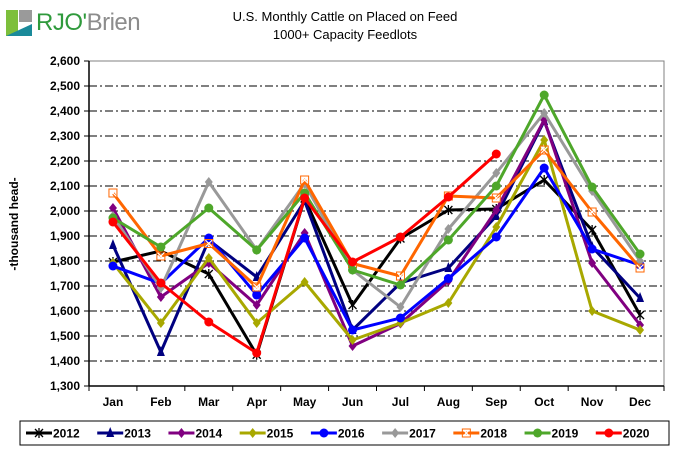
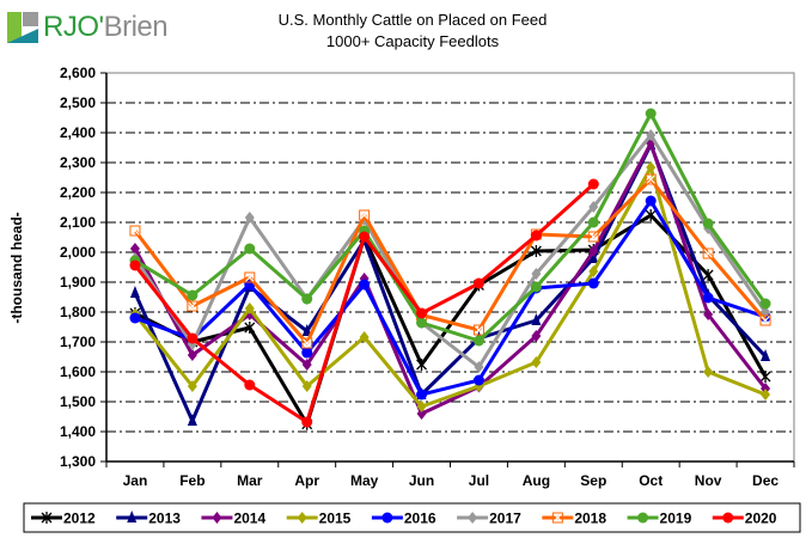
2012/Feb: 1840 -> 1700
2018/Mar: 1870 -> 1920
2016/Aug: 1730 -> 1880
